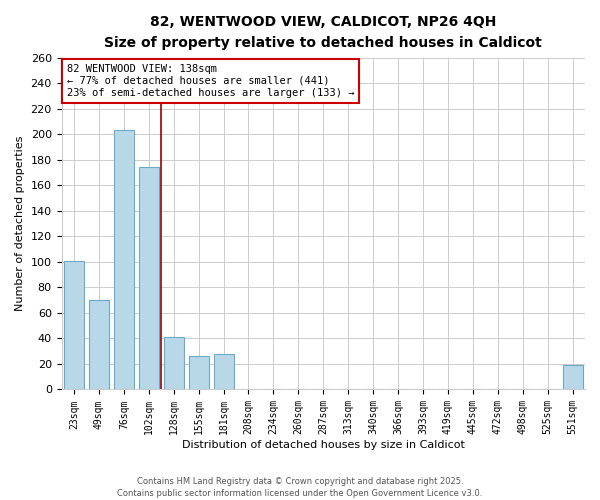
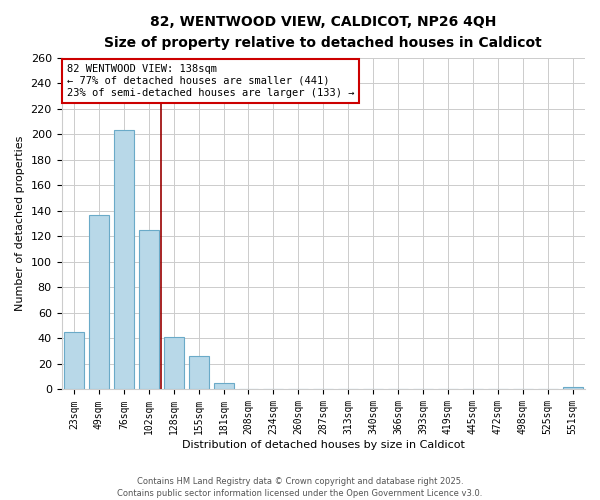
23sqm: 101 -> 45
49sqm: 70 -> 137
102sqm: 174 -> 125
181sqm: 28 -> 5
551sqm: 19 -> 2
